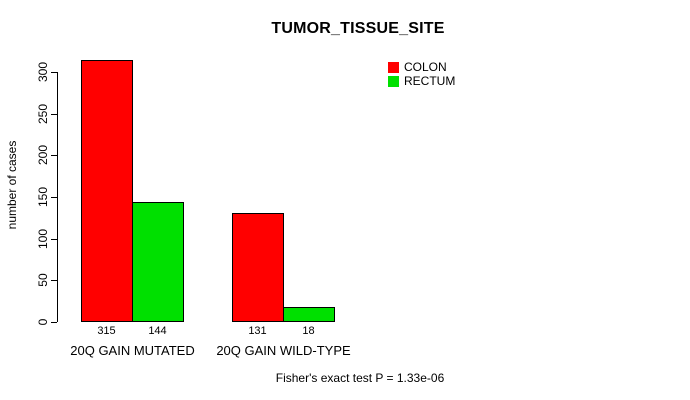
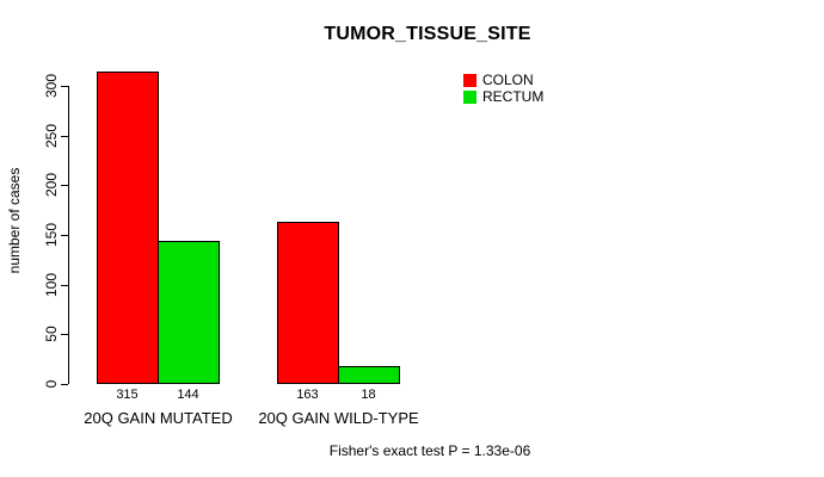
COLON/20Q GAIN WILD-TYPE: 131 -> 163
